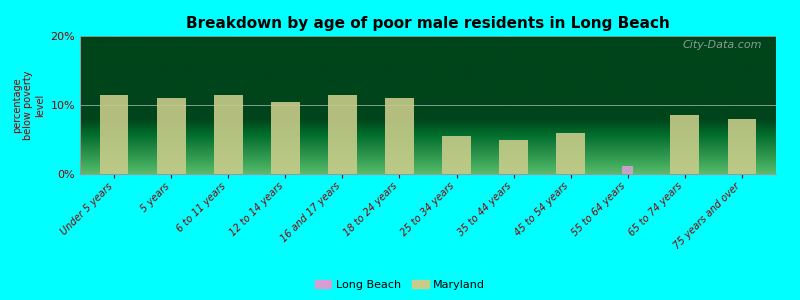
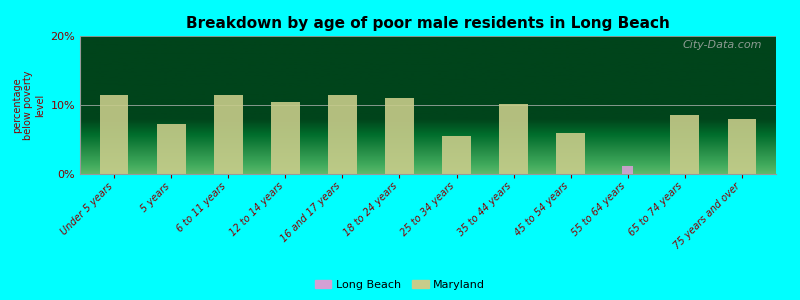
Maryland/5 years: 11.0% -> 7.2%
Maryland/35 to 44 years: 5.0% -> 10.2%
